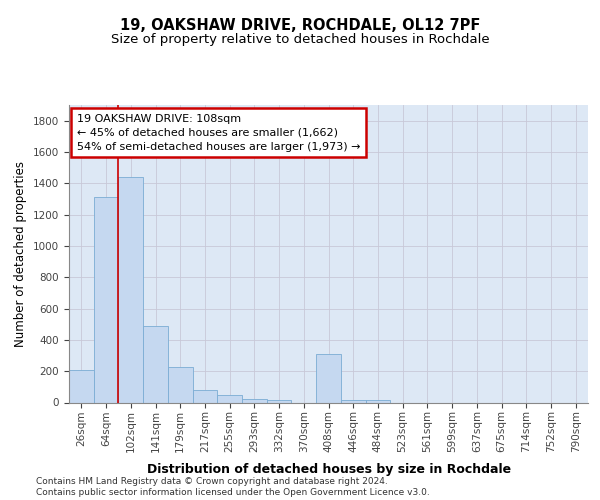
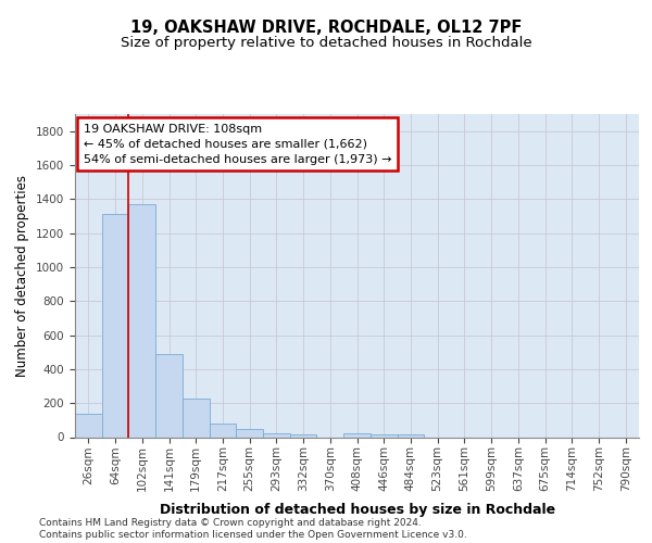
26sqm: 210 -> 140
102sqm: 1440 -> 1370
408sqm: 310 -> 20
